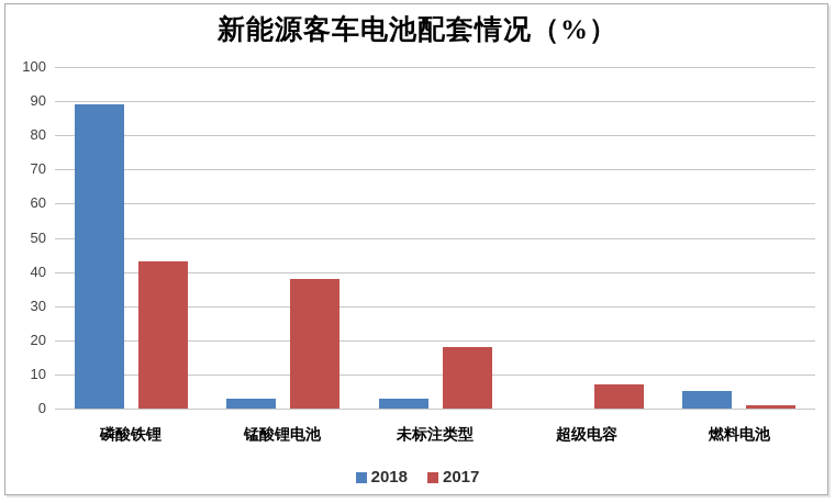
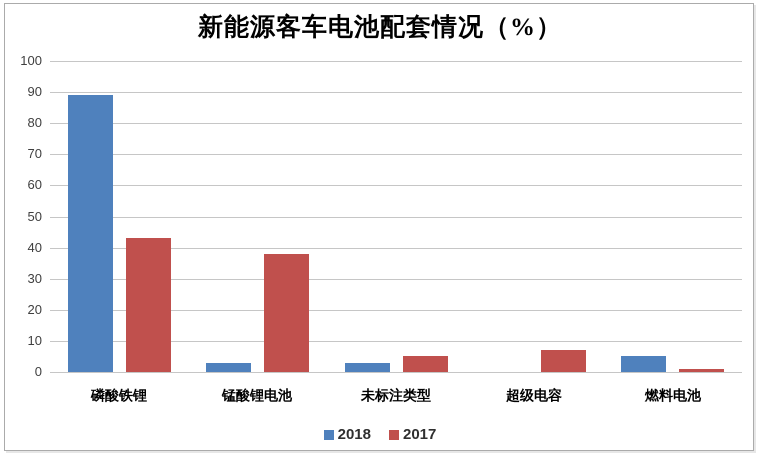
2017/未标注类型: 18 -> 5
